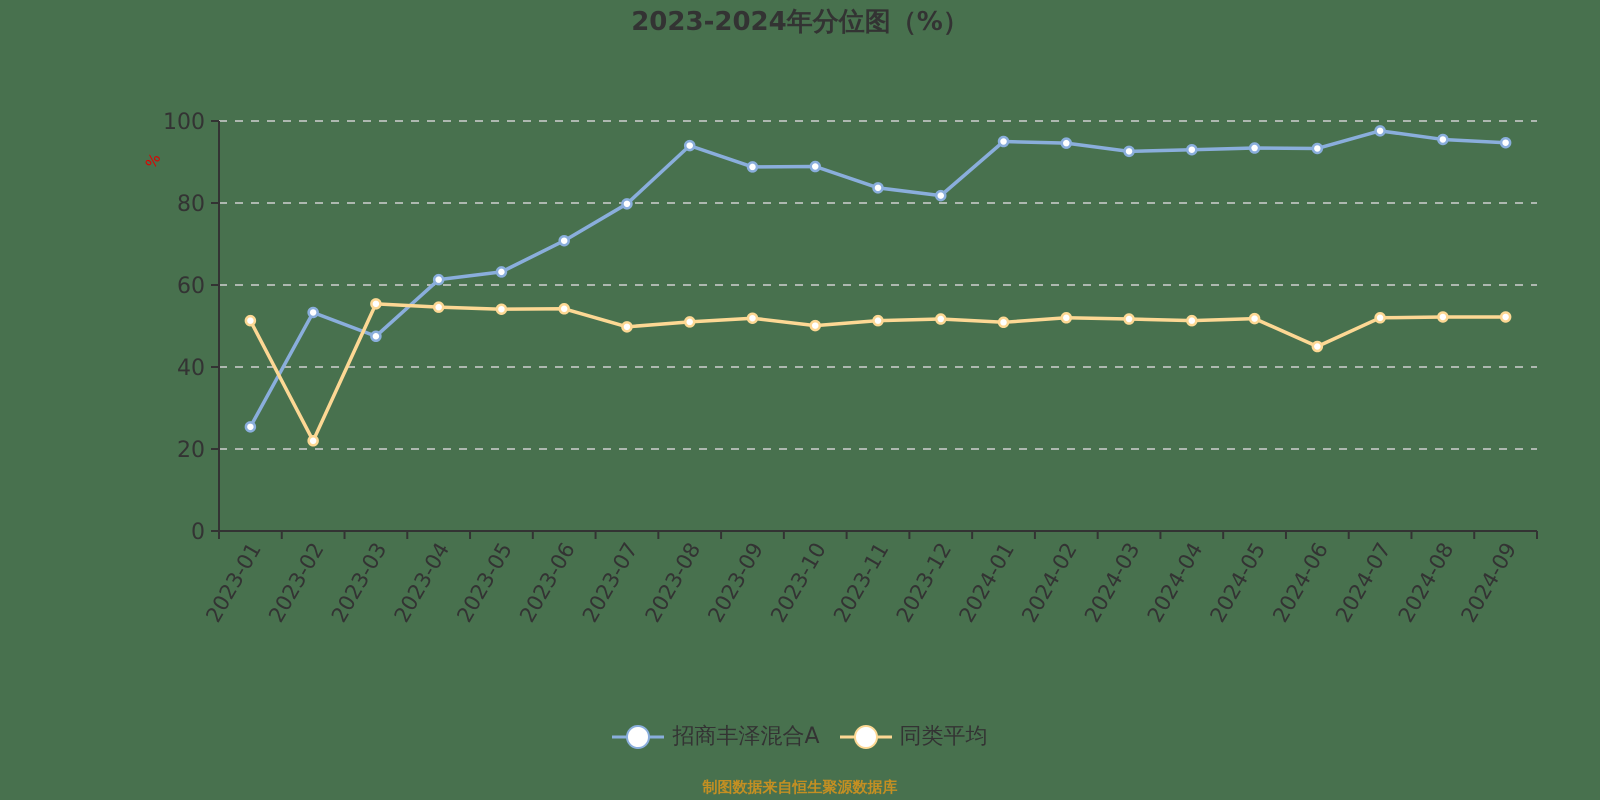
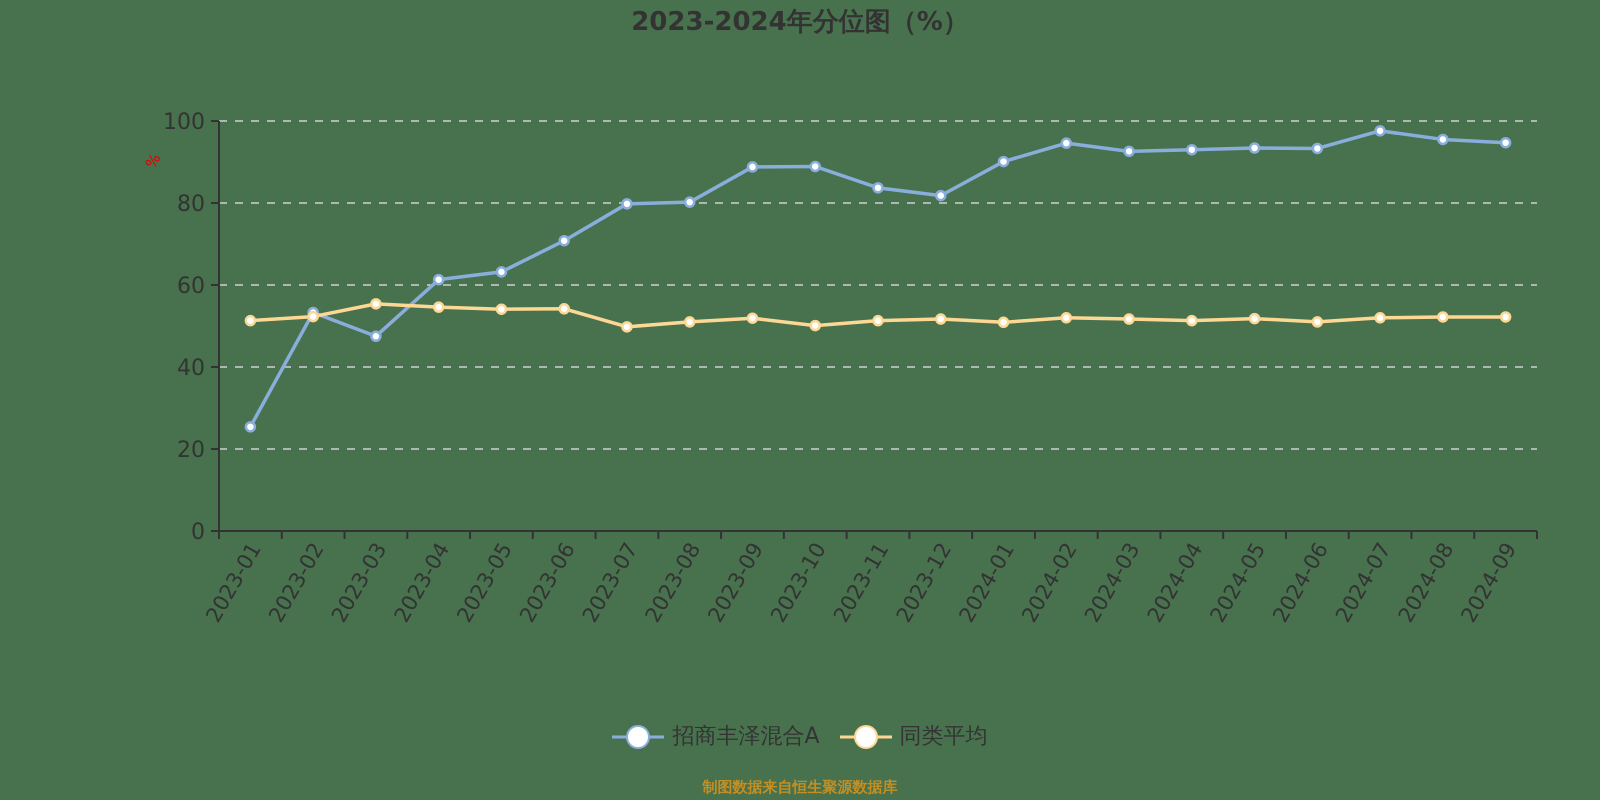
同类平均/2023-02: 22 -> 52
招商丰泽混合A/2023-08: 94 -> 80
招商丰泽混合A/2024-01: 95 -> 90
同类平均/2024-06: 45 -> 51
